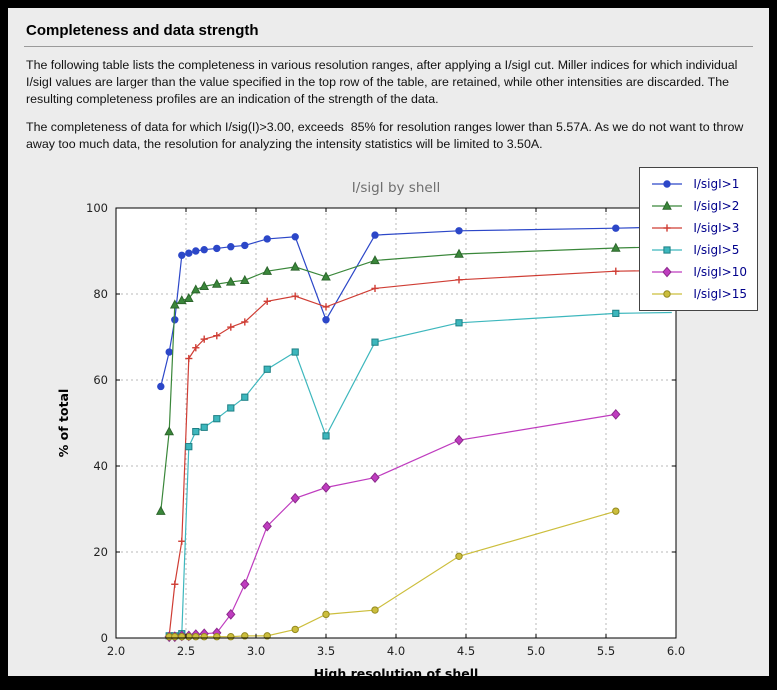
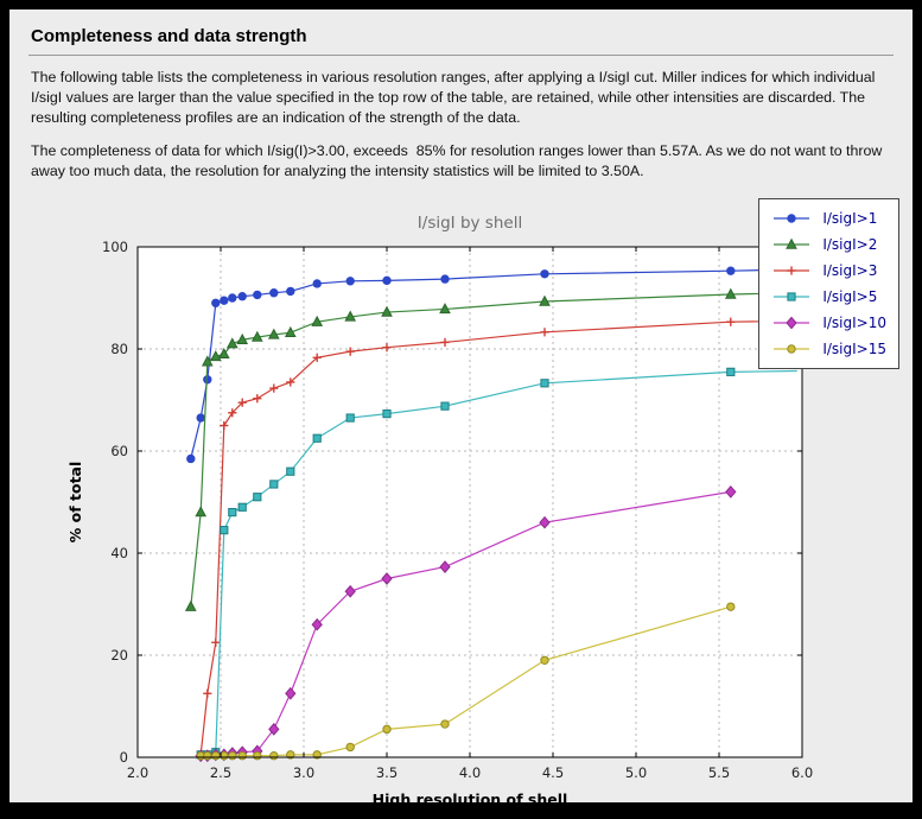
I/sigI>1/3.5: 74 -> 93
I/sigI>2/3.5: 84 -> 87
I/sigI>3/3.5: 77 -> 80
I/sigI>5/3.5: 47 -> 67
